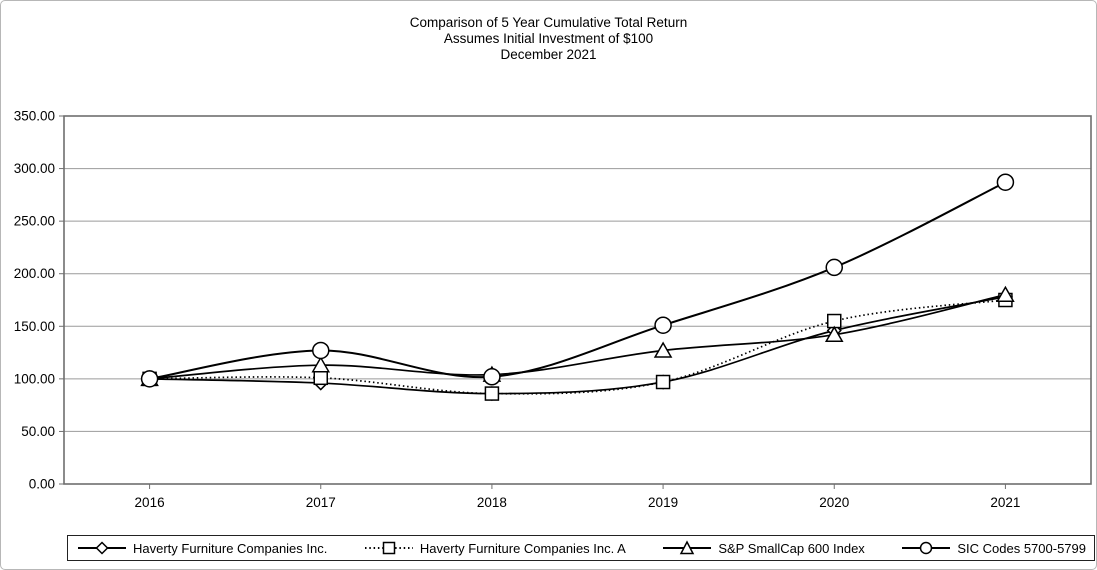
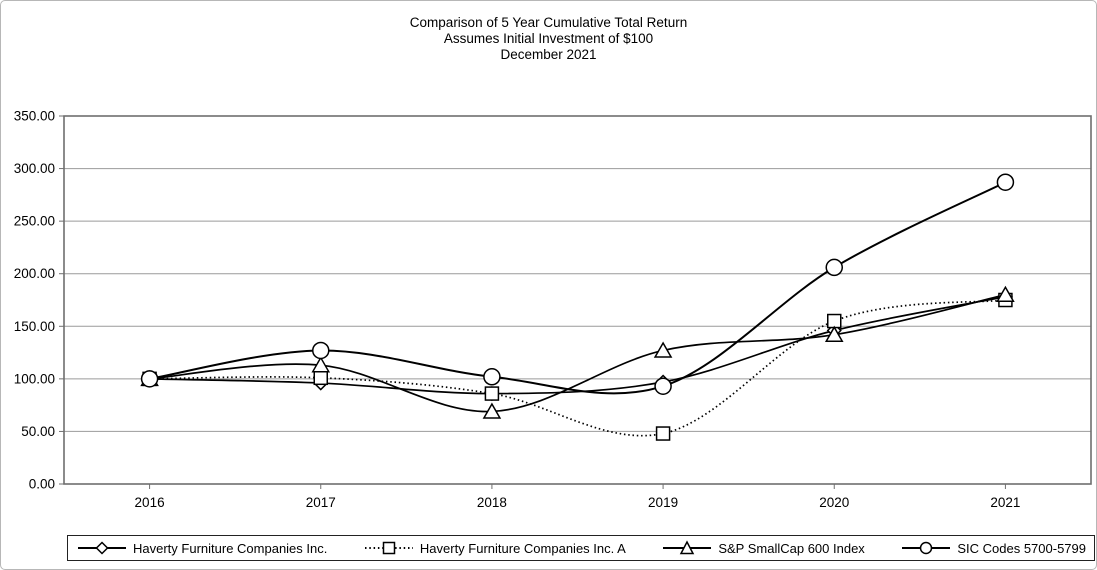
S&P SmallCap 600 Index/2018: 104 -> 69
Haverty Furniture Companies Inc. A/2019: 97 -> 48
SIC Codes 5700-5799/2019: 151 -> 93
